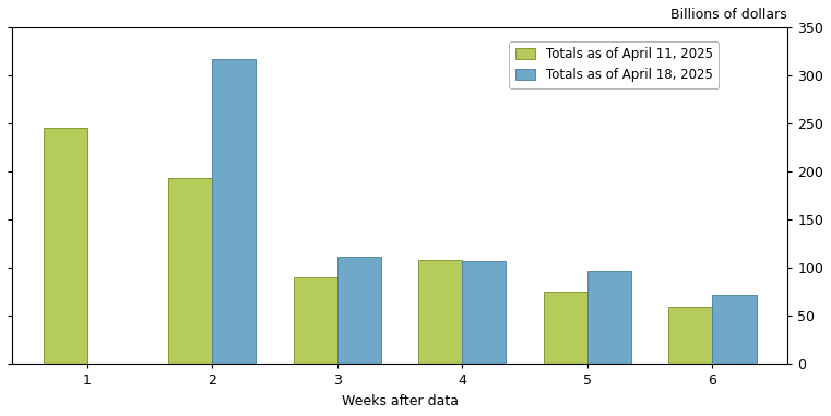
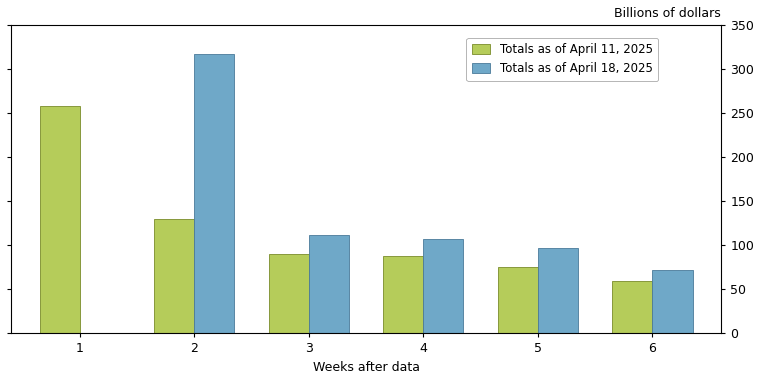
Totals as of April 11, 2025/1: 246 -> 258
Totals as of April 11, 2025/2: 194 -> 130
Totals as of April 11, 2025/4: 108 -> 88
